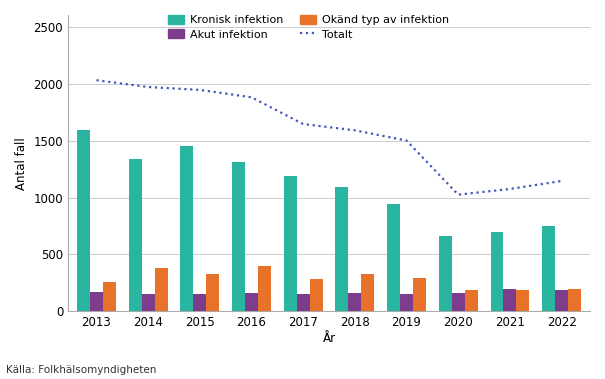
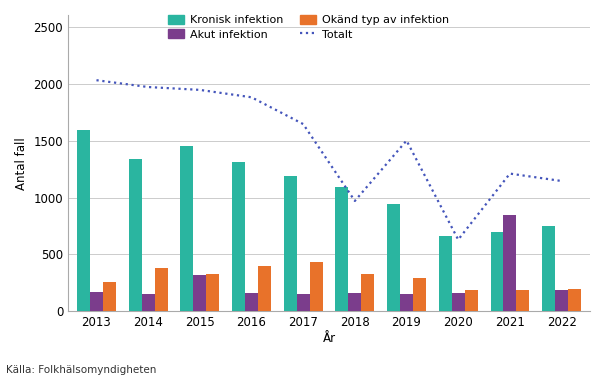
Akut infektion/2015: 160 -> 320
Okänd typ av infektion/2017: 280 -> 430
Totalt/2018: 1590 -> 970
Totalt/2020: 1020 -> 630
Akut infektion/2021: 200 -> 850
Totalt/2021: 1080 -> 1210
